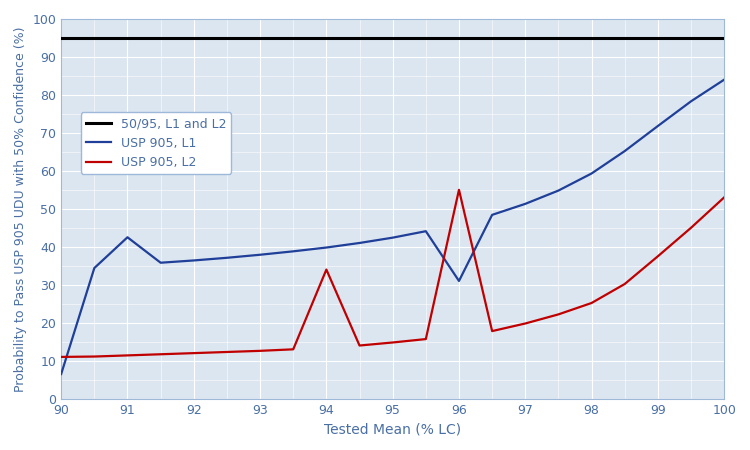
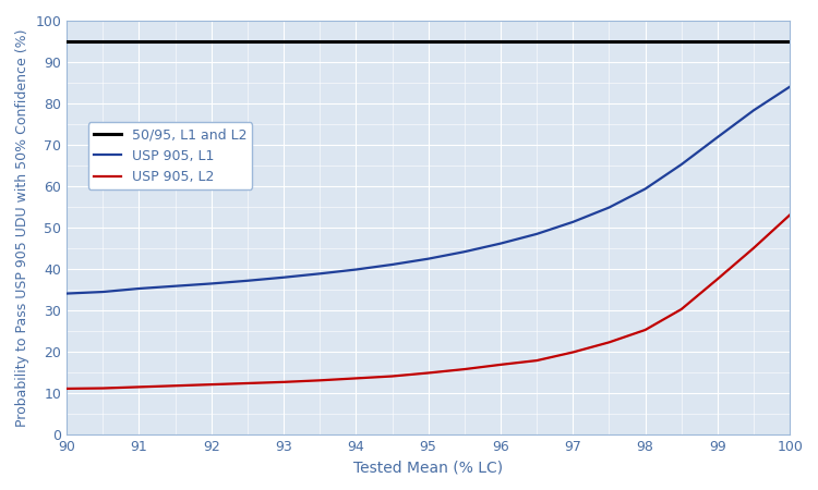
USP 905, L1/90: 6.5 -> 34.0
USP 905, L1/91: 42.5 -> 35.2
USP 905, L2/94: 34.0 -> 13.5
USP 905, L1/96: 31.0 -> 46.1
USP 905, L2/96: 55.0 -> 16.8
